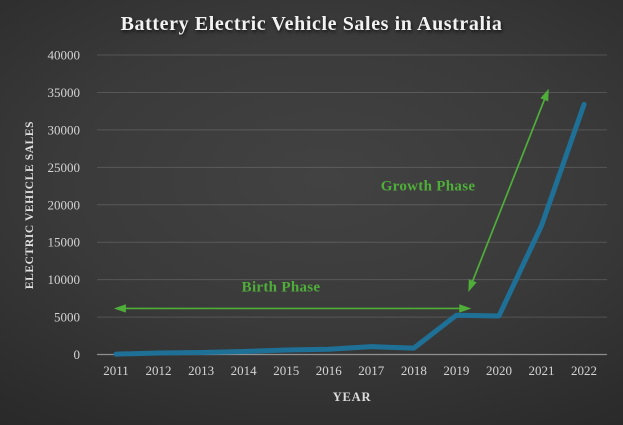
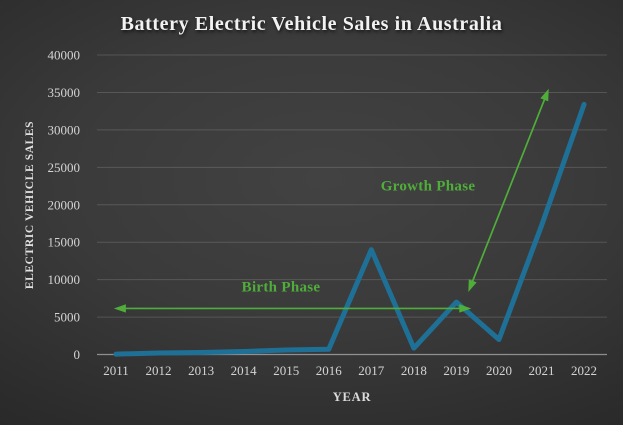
2017: 1000 -> 14000
2019: 5000 -> 7000
2020: 5000 -> 2000
